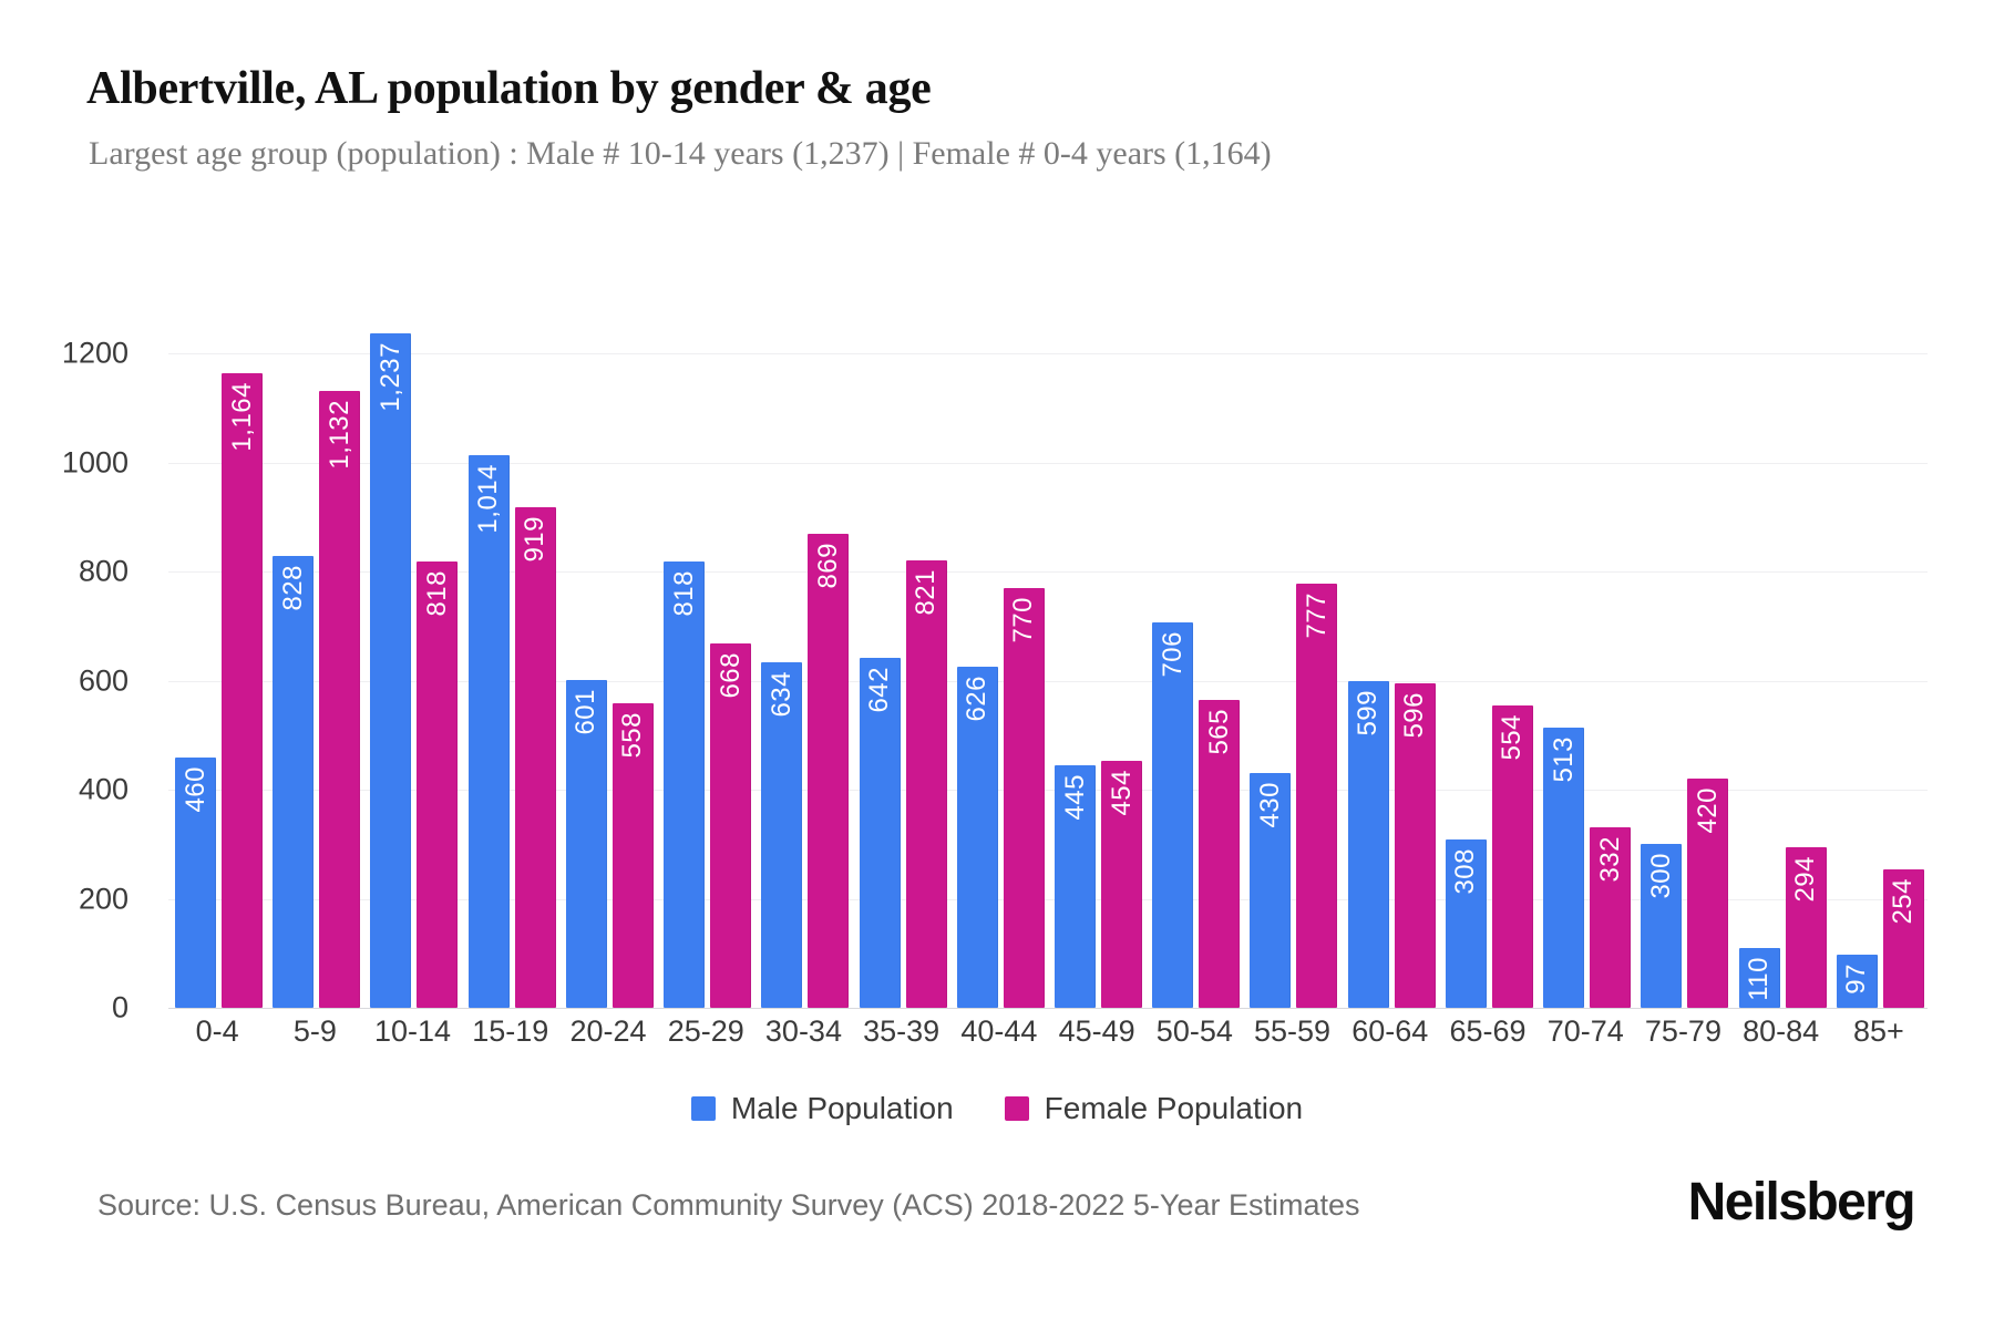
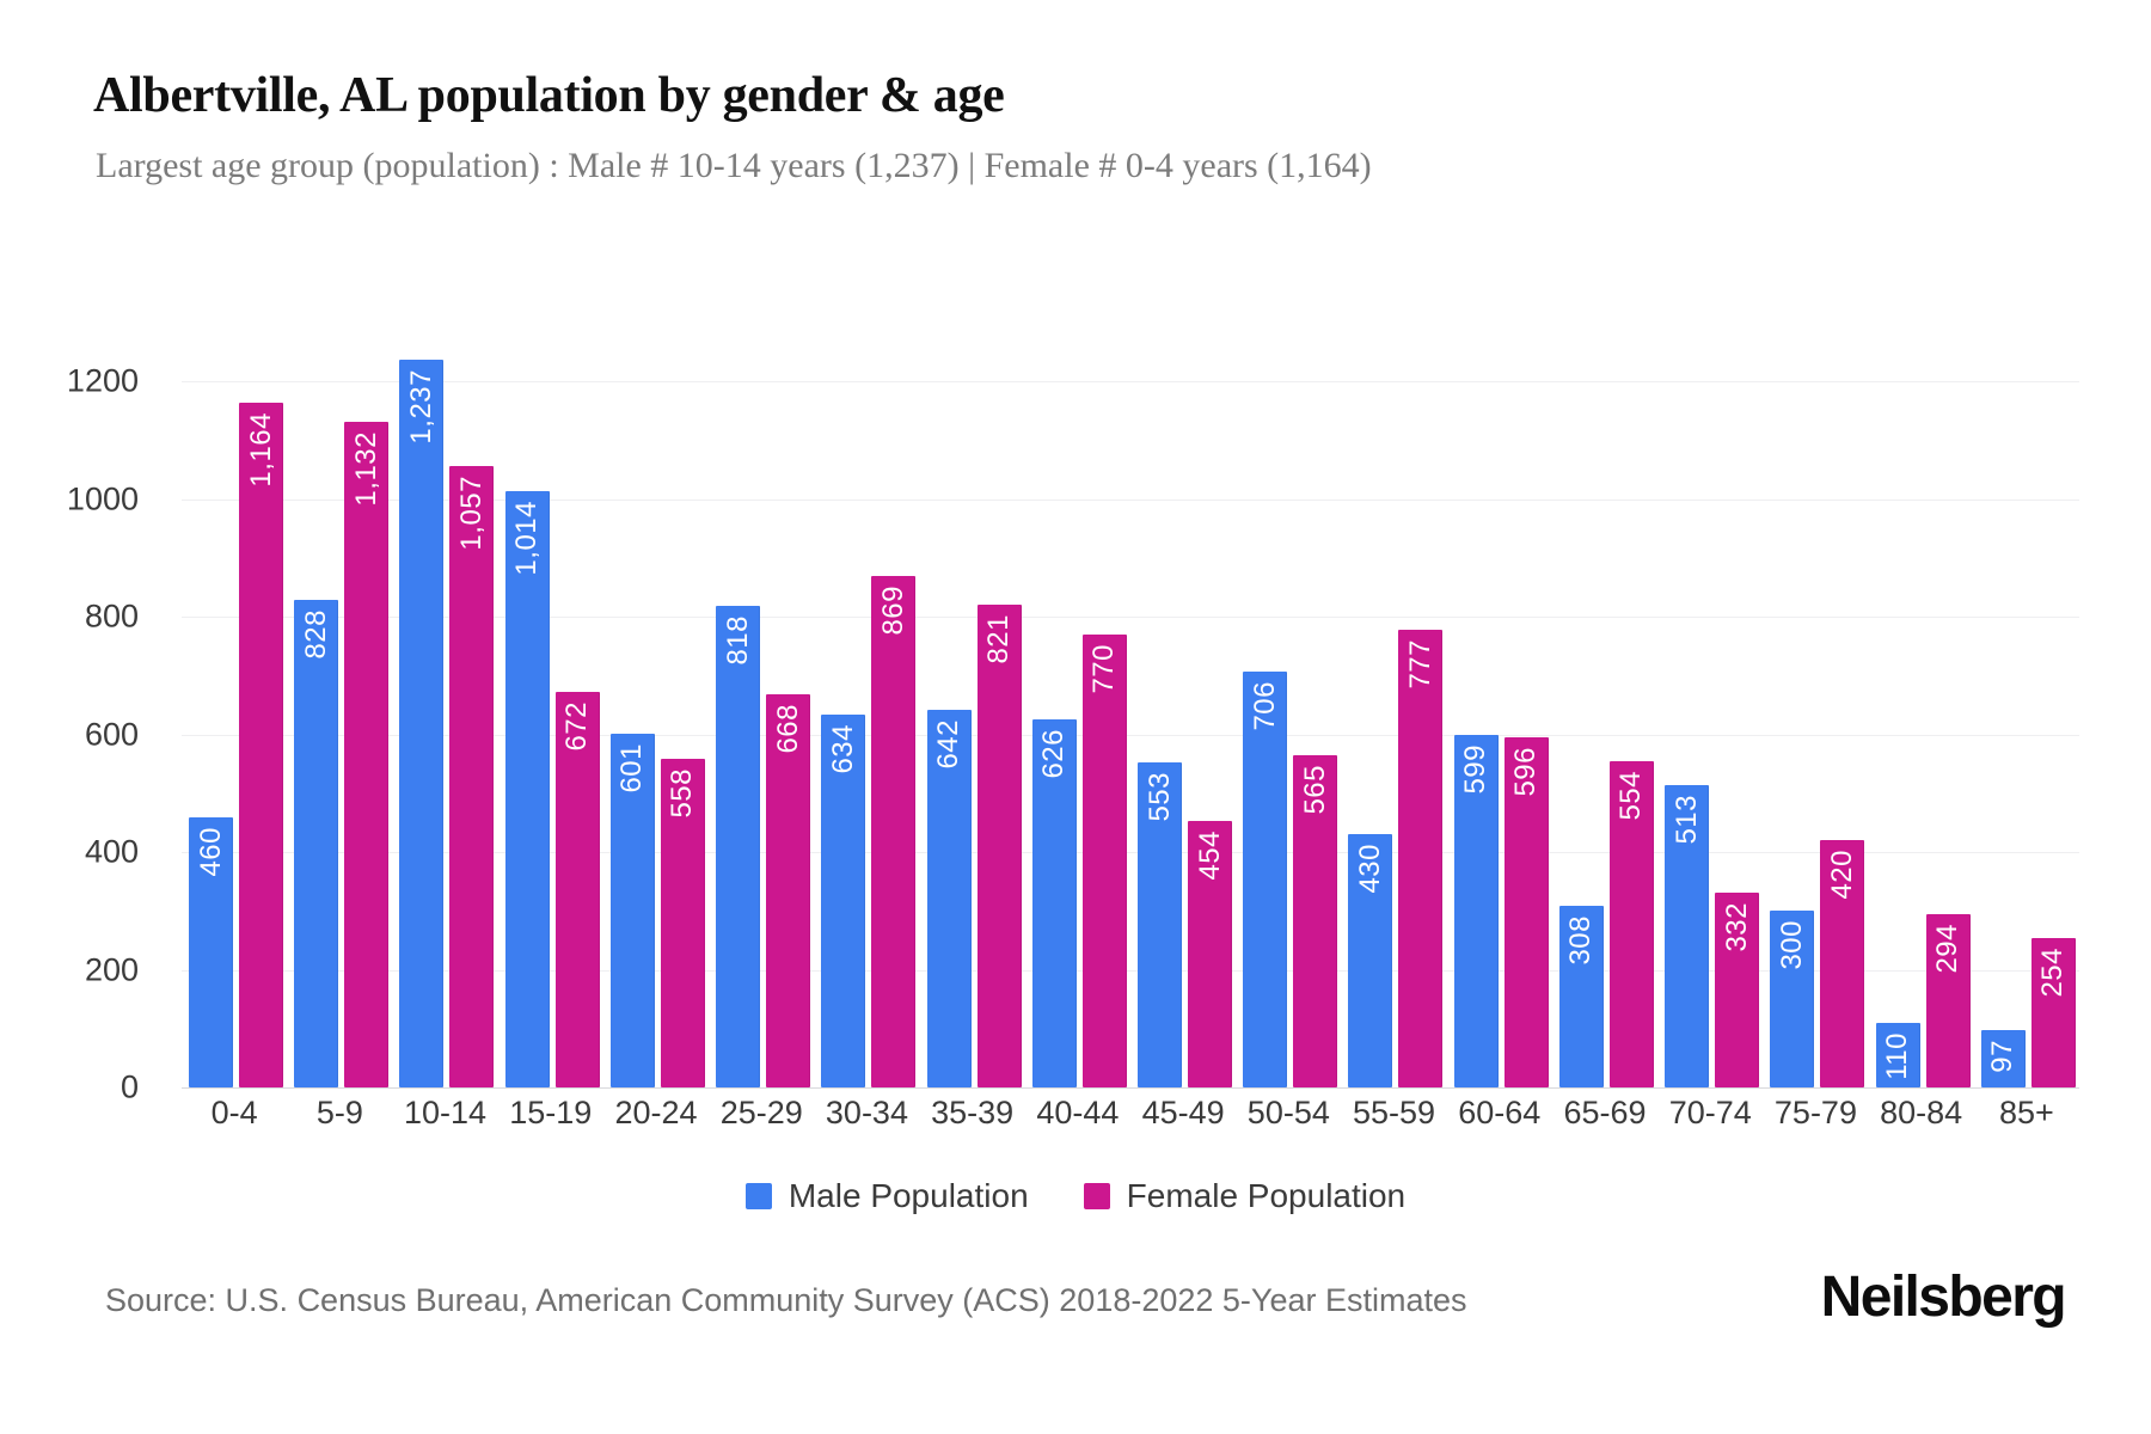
Female Population/10-14: 818 -> 1,057
Female Population/15-19: 919 -> 672
Male Population/45-49: 445 -> 553
